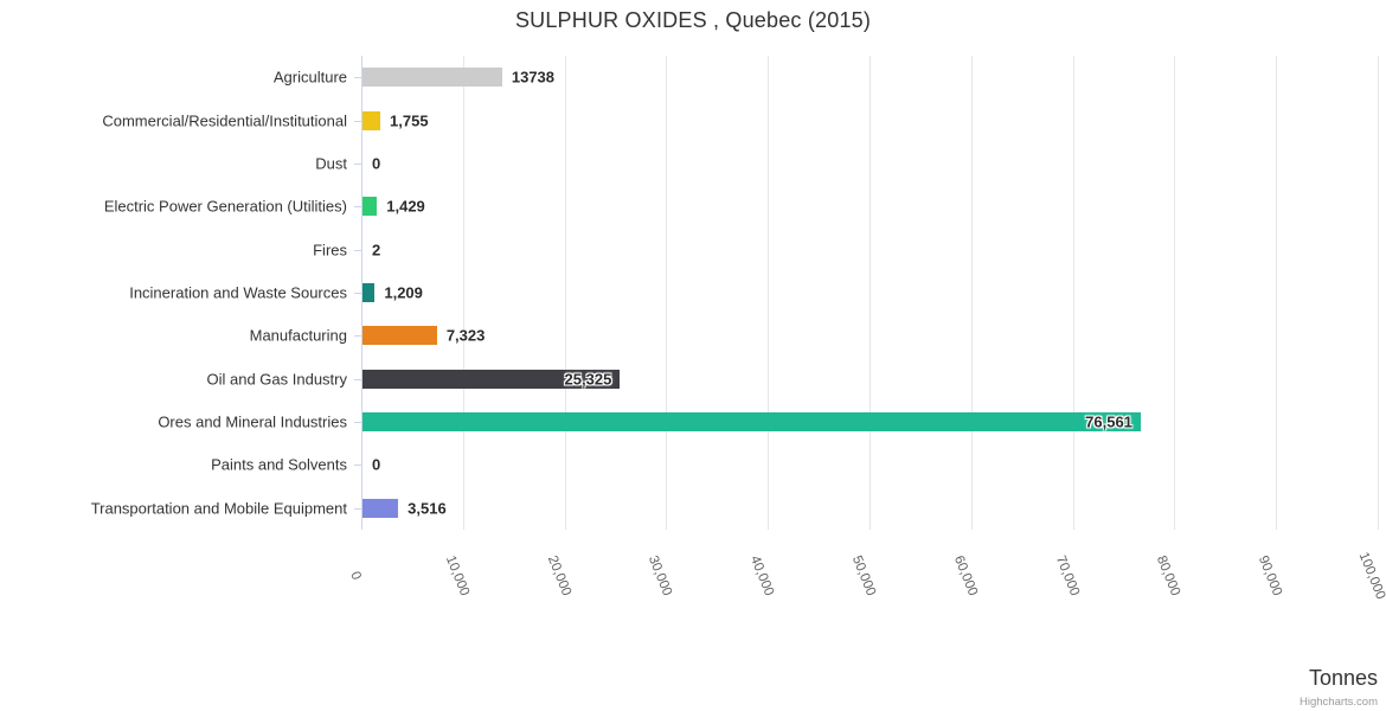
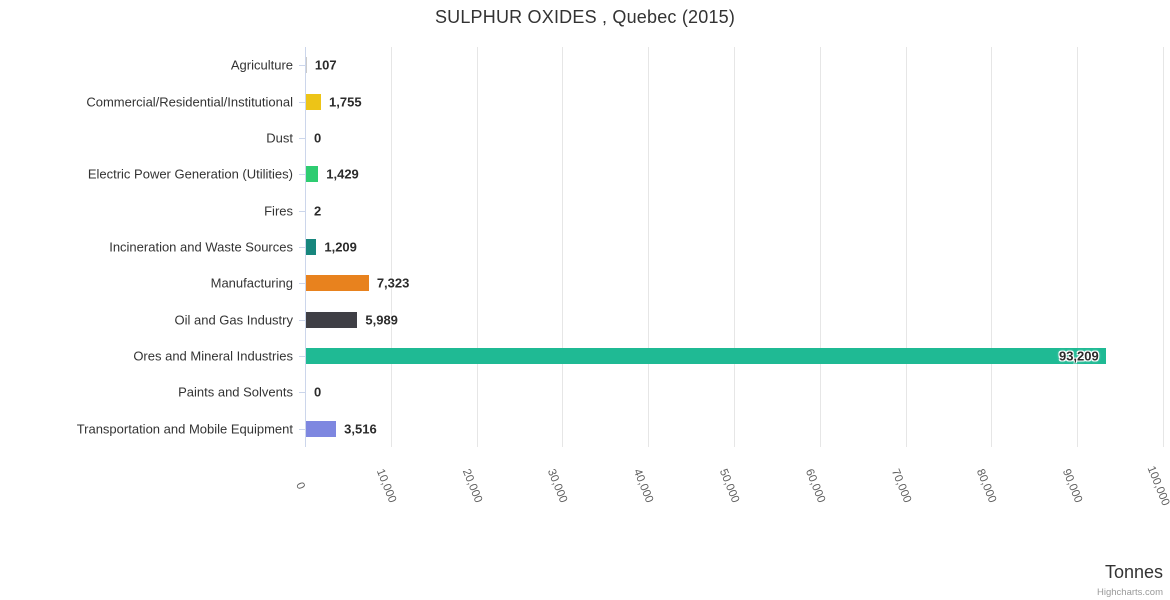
Agriculture: 13738 -> 107
Oil and Gas Industry: 25,325 -> 5,989
Ores and Mineral Industries: 76,561 -> 93,209
